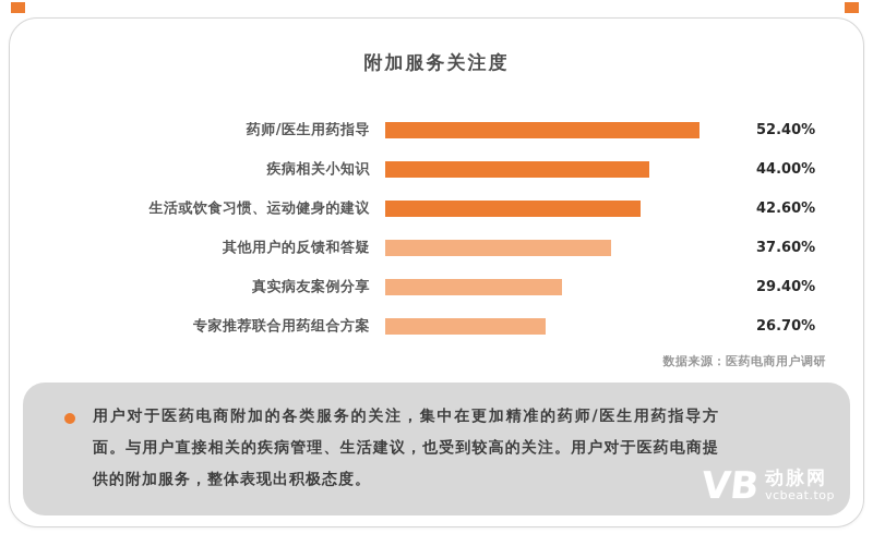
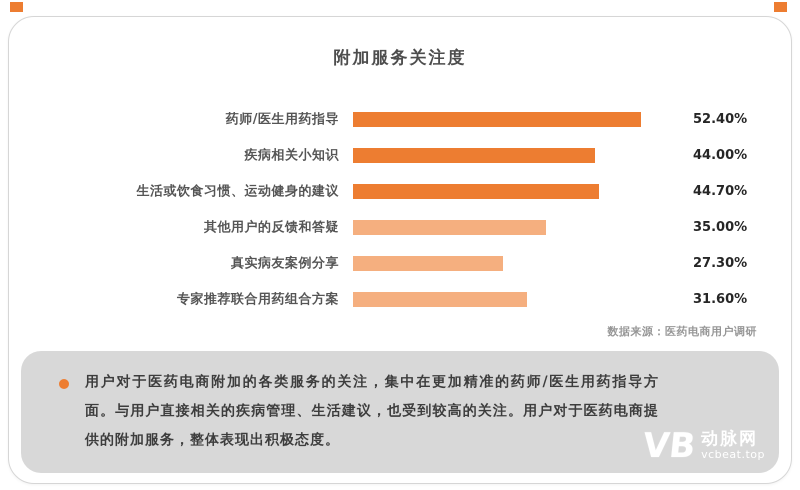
生活或饮食习惯、运动健身的建议: 42.60% -> 44.70%
其他用户的反馈和答疑: 37.60% -> 35.00%
真实病友案例分享: 29.40% -> 27.30%
专家推荐联合用药组合方案: 26.70% -> 31.60%
